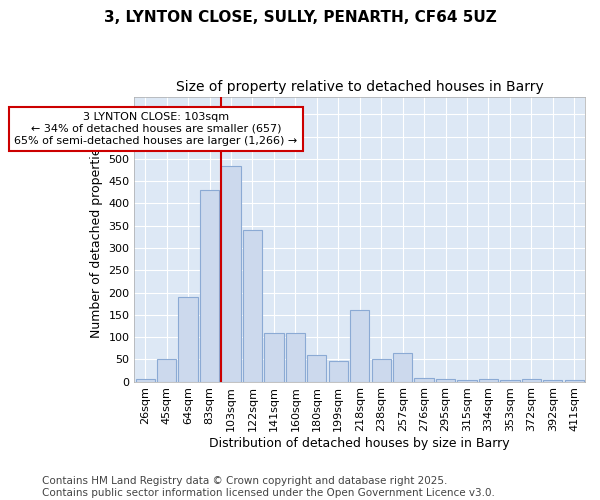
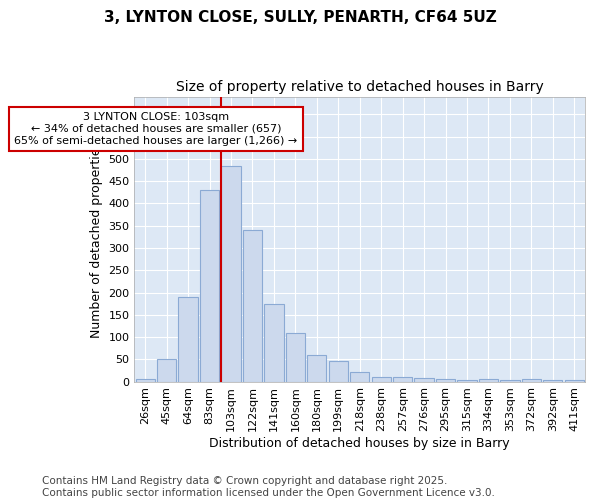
141sqm: 110 -> 175
218sqm: 160 -> 22
238sqm: 50 -> 10
257sqm: 65 -> 10
